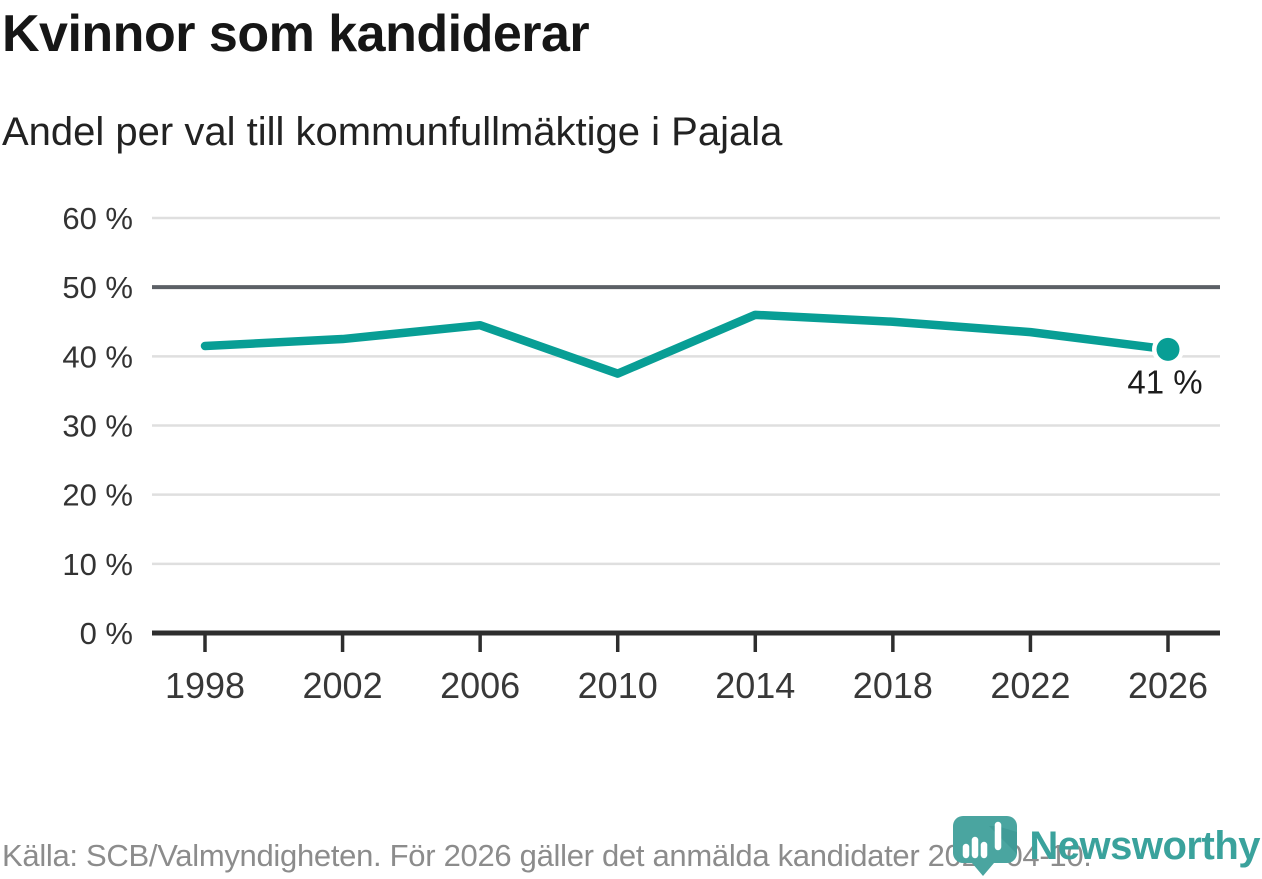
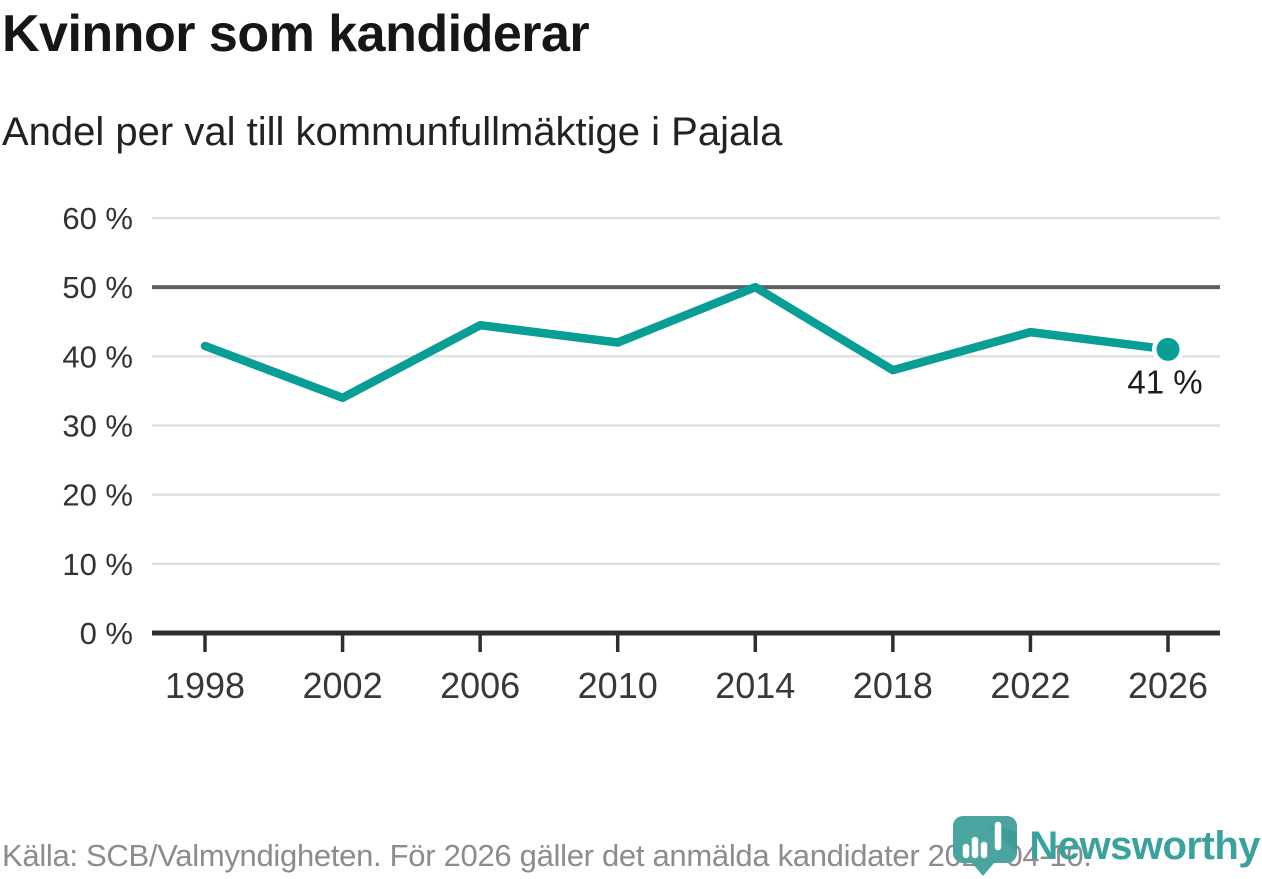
2002: 42% -> 34%
2010: 38% -> 42%
2014: 46% -> 50%
2018: 45% -> 38%
